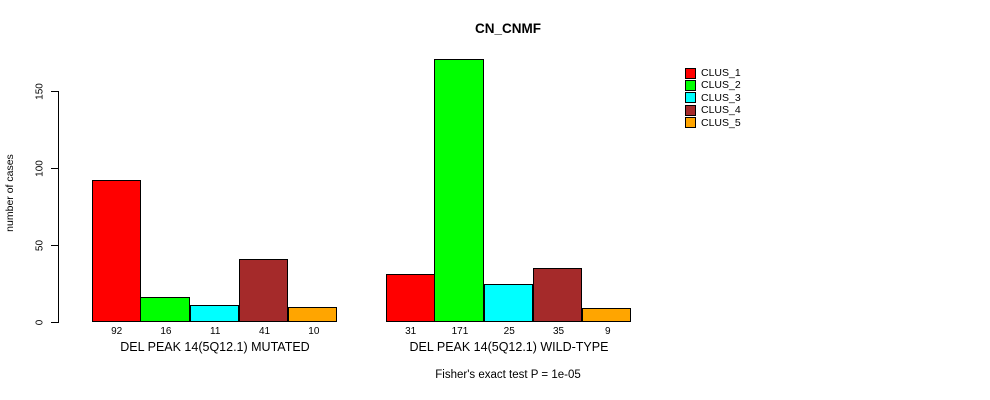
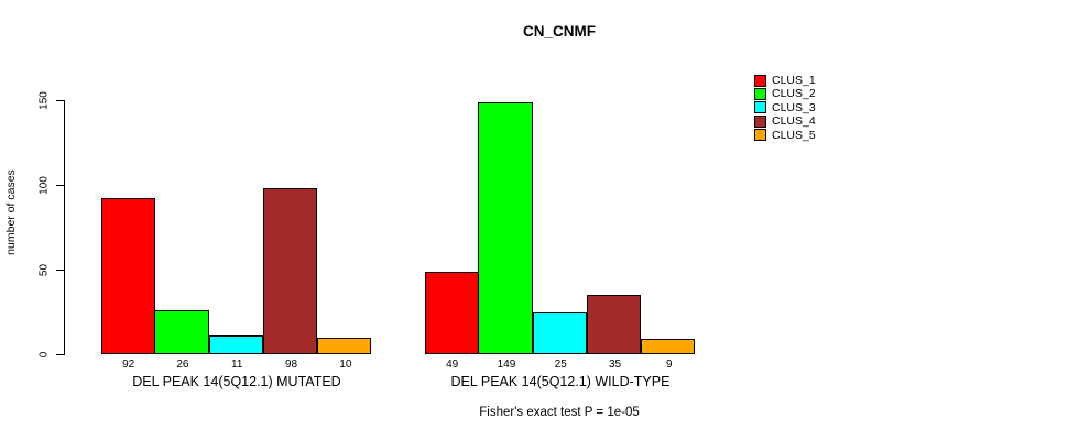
CLUS_2/DEL PEAK 14(5Q12.1) MUTATED: 16 -> 26
CLUS_4/DEL PEAK 14(5Q12.1) MUTATED: 41 -> 98
CLUS_1/DEL PEAK 14(5Q12.1) WILD-TYPE: 31 -> 49
CLUS_2/DEL PEAK 14(5Q12.1) WILD-TYPE: 171 -> 149
